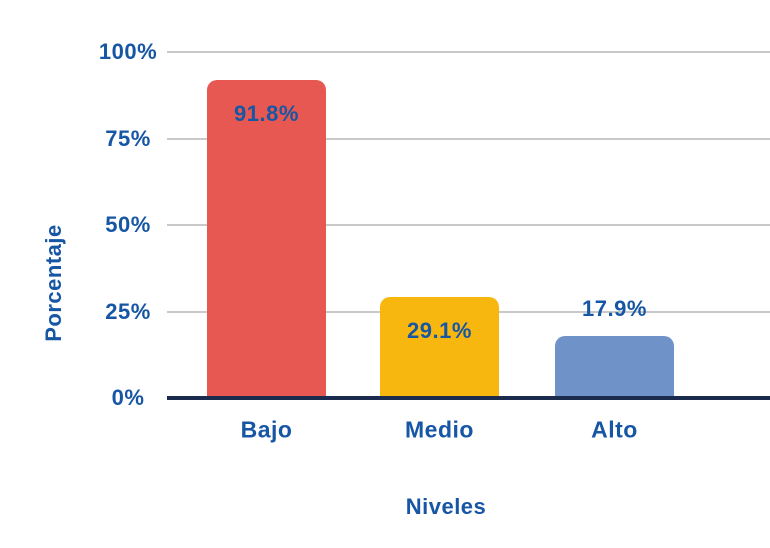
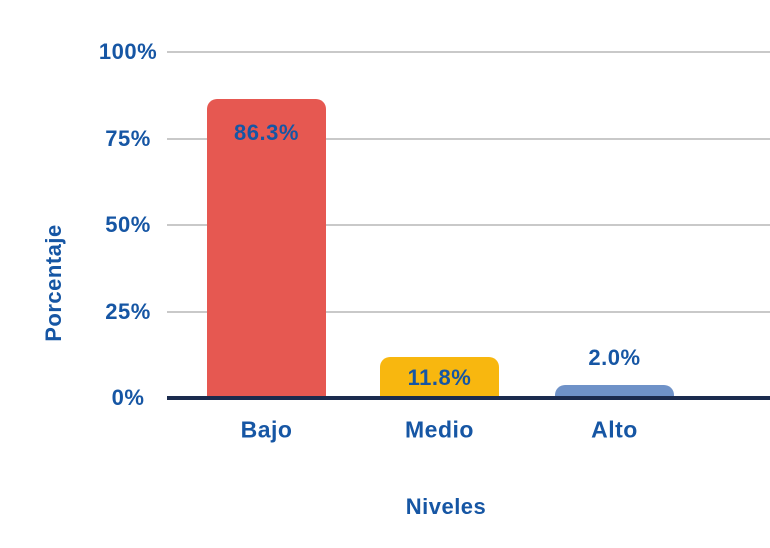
Bajo: 91.8% -> 86.3%
Medio: 29.1% -> 11.8%
Alto: 17.9% -> 2.0%
